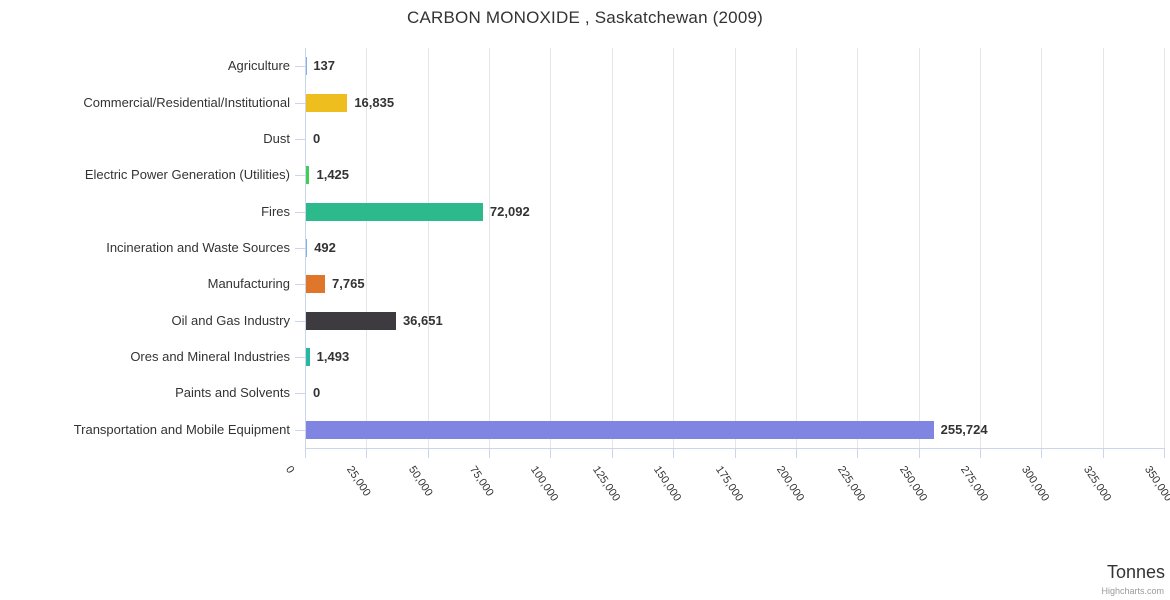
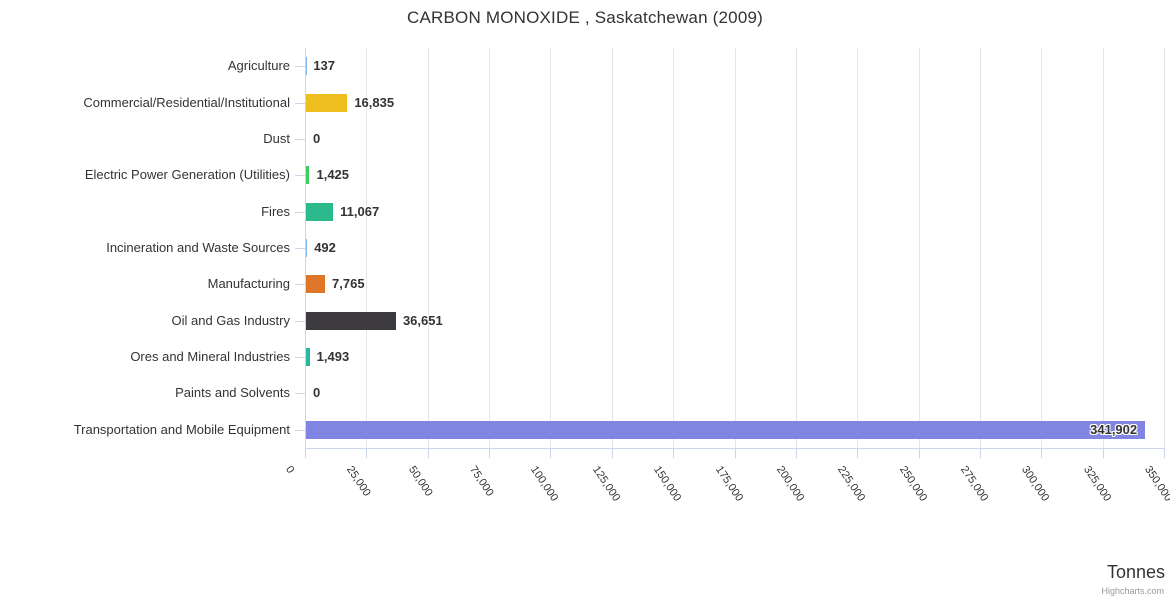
Fires: 72,092 -> 11,067
Transportation and Mobile Equipment: 255,724 -> 341,902
